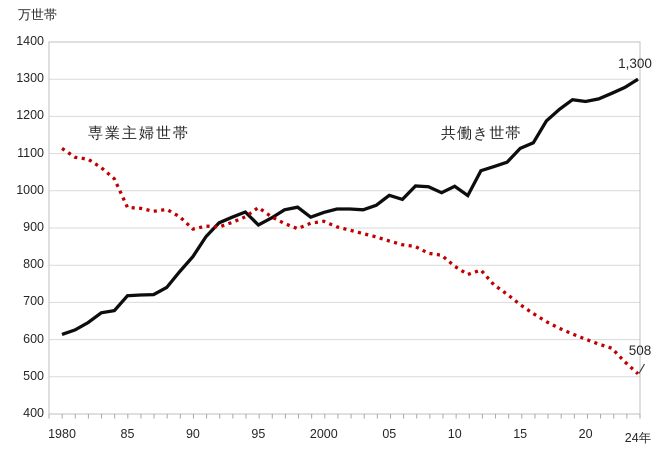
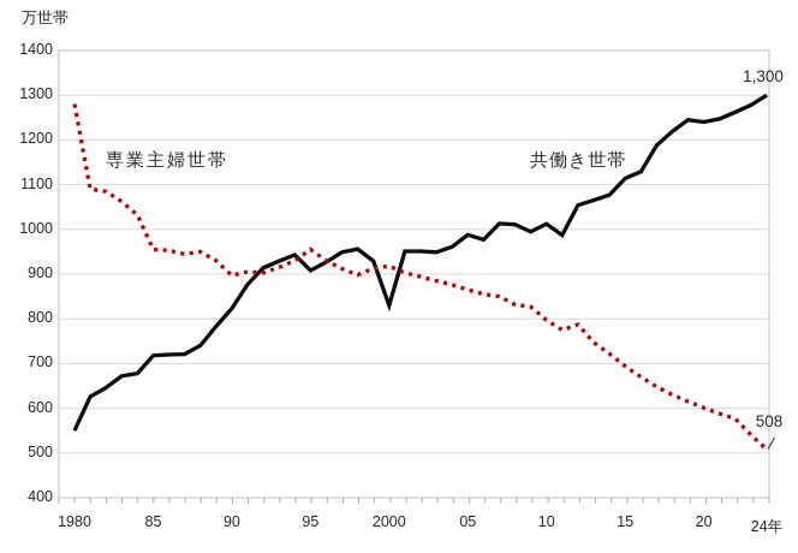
共働き世帯/1980: 610 -> 550
専業主婦世帯/1980: 1110 -> 1280
共働き世帯/2000: 940 -> 830
